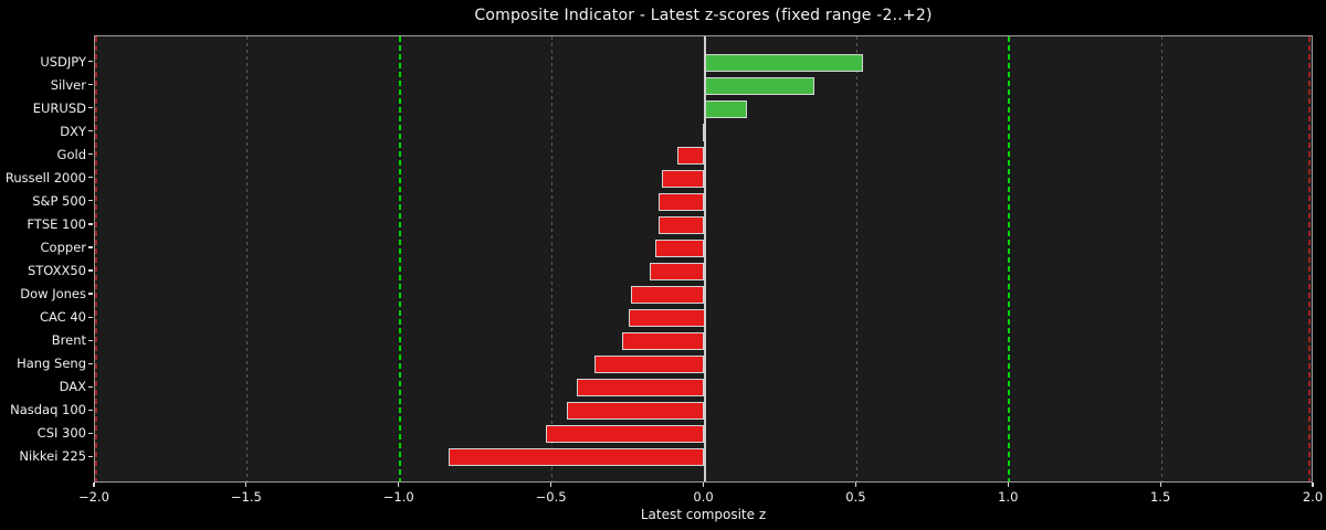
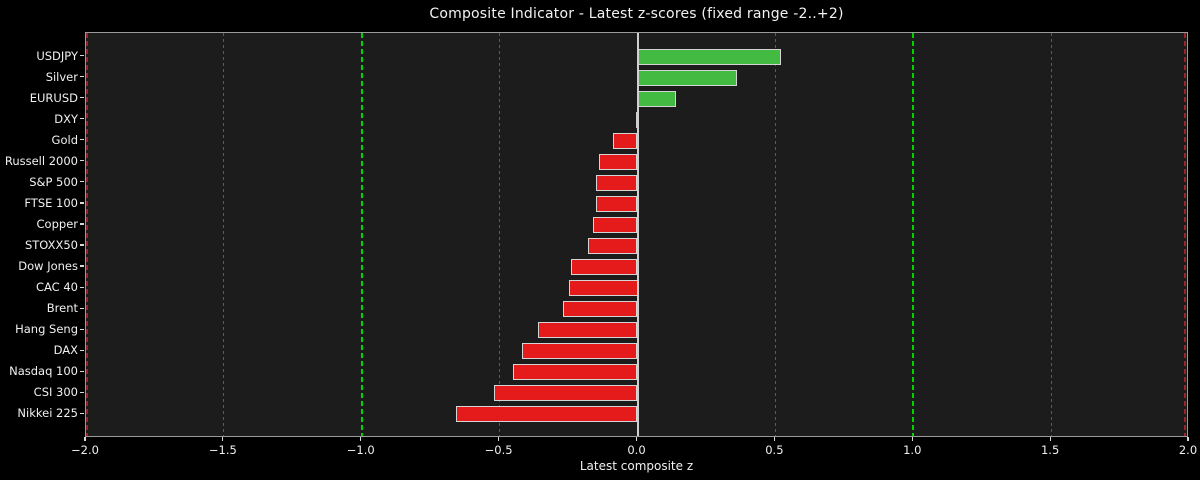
Nikkei 225: -0.84 -> -0.66
